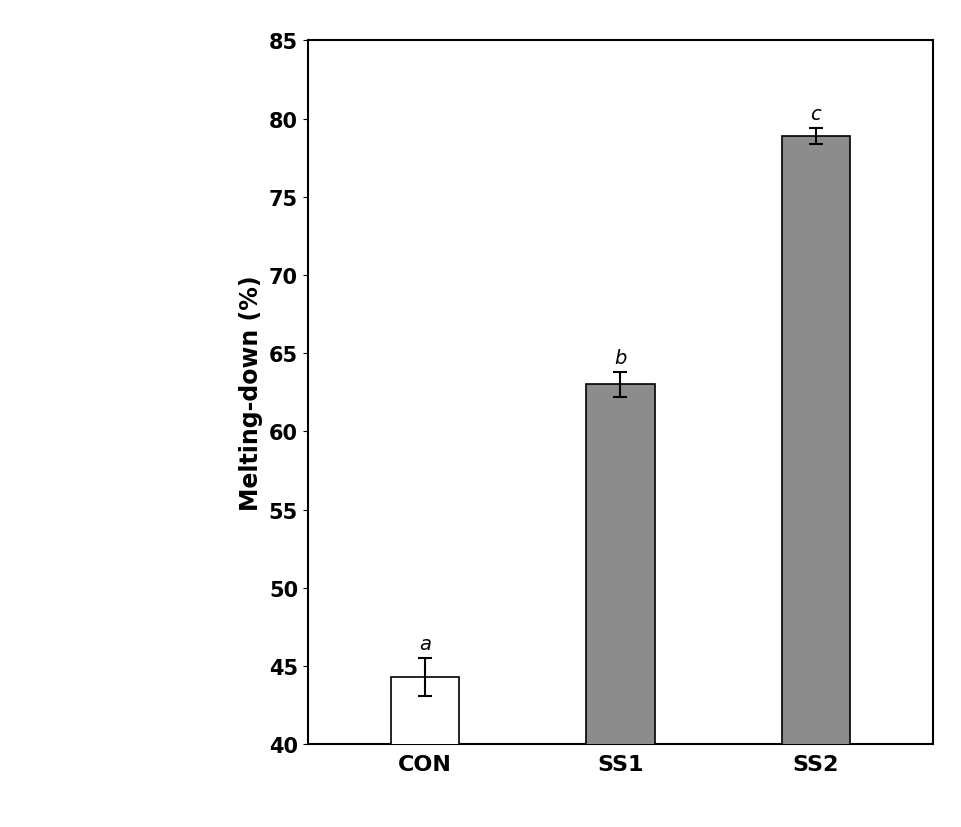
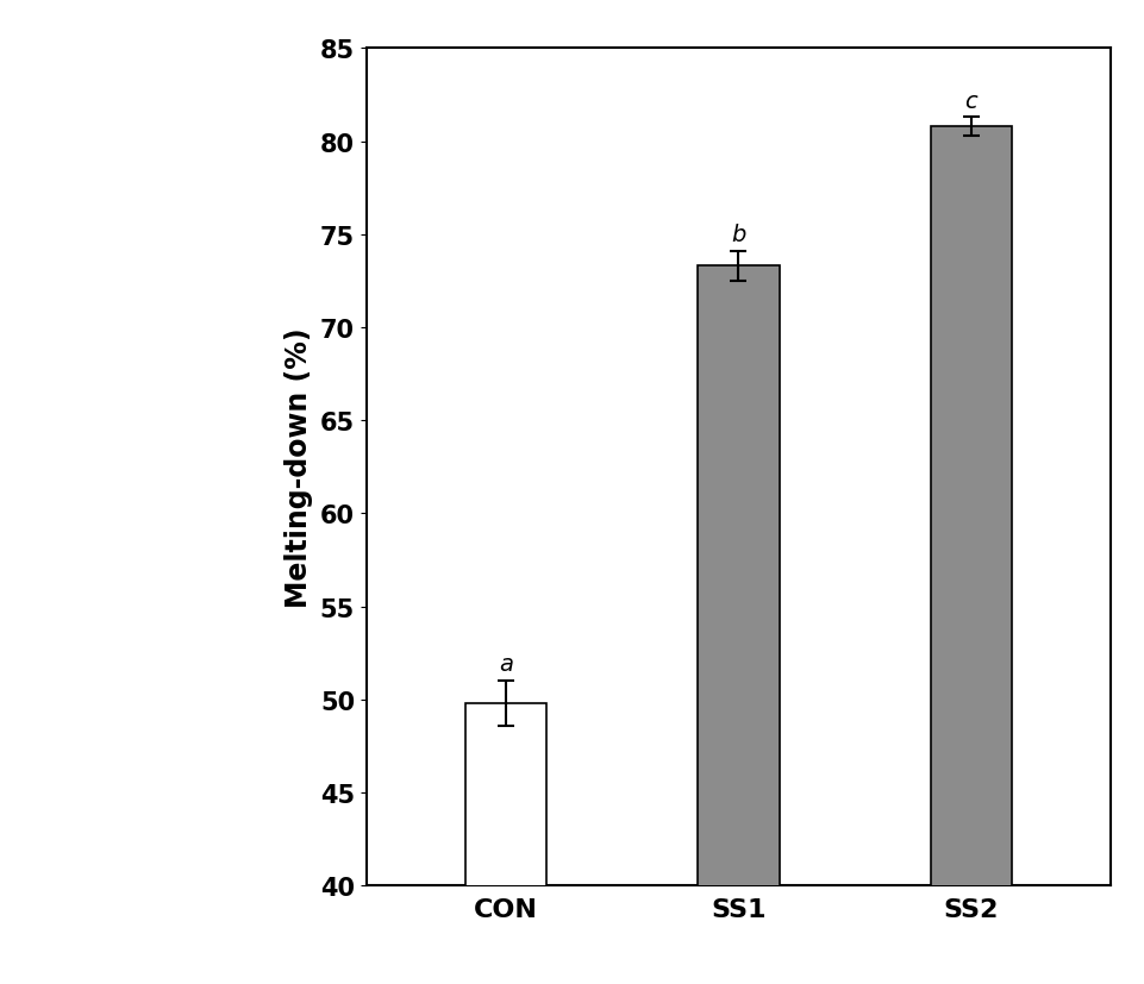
CON: 44.3 -> 49.8
SS1: 63.0 -> 73.3
SS2: 78.9 -> 80.8
